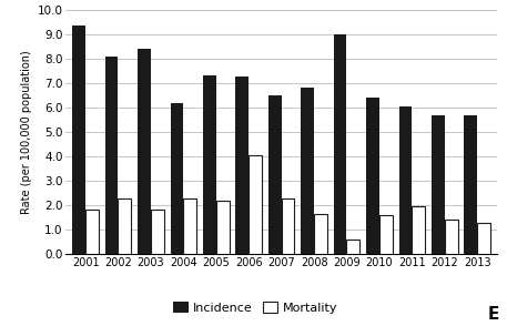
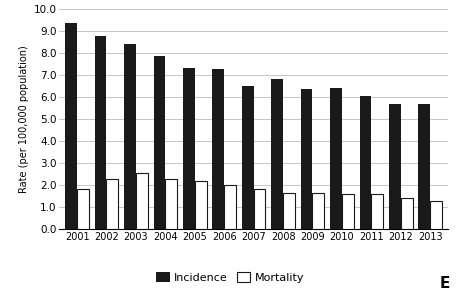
Incidence/2002: 8.10 -> 8.75
Mortality/2003: 1.85 -> 2.55
Incidence/2004: 6.20 -> 7.85
Mortality/2006: 4.05 -> 2.00
Mortality/2007: 2.30 -> 1.85
Incidence/2009: 9.00 -> 6.35
Mortality/2009: 0.60 -> 1.65
Mortality/2011: 1.95 -> 1.60
